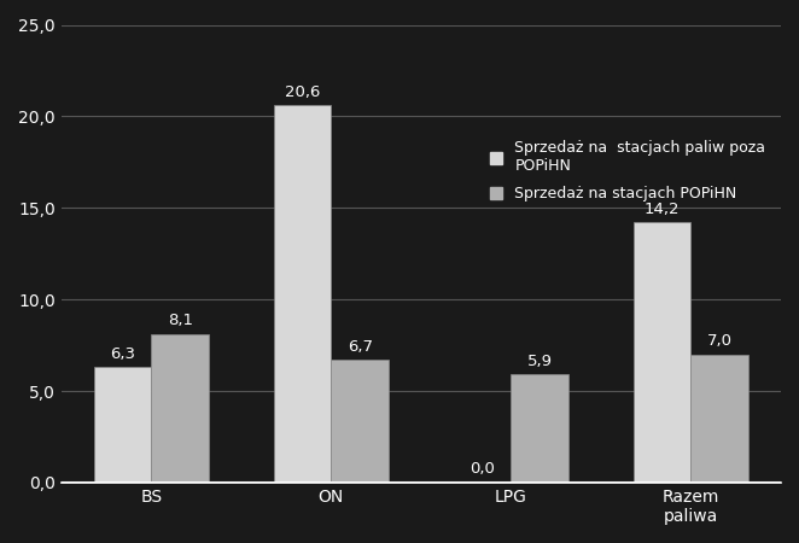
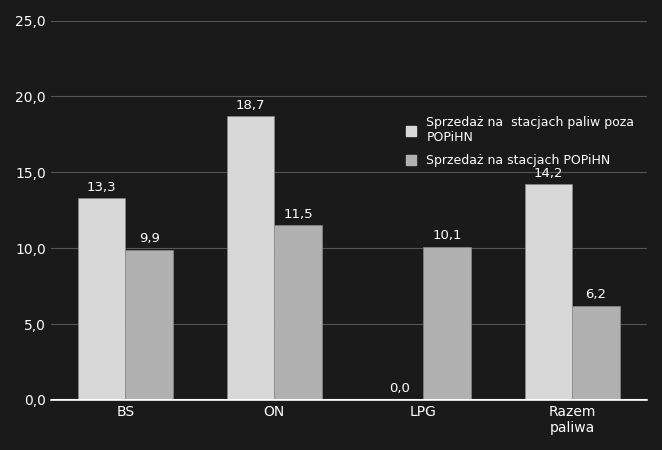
Sprzedaż na stacjach paliw poza POPiHN/BS: 6,3 -> 13,3
Sprzedaż na stacjach POPiHN/BS: 8,1 -> 9,9
Sprzedaż na stacjach paliw poza POPiHN/ON: 20,6 -> 18,7
Sprzedaż na stacjach POPiHN/ON: 6,7 -> 11,5
Sprzedaż na stacjach POPiHN/LPG: 5,9 -> 10,1
Sprzedaż na stacjach POPiHN/Razem paliwa: 7,0 -> 6,2
